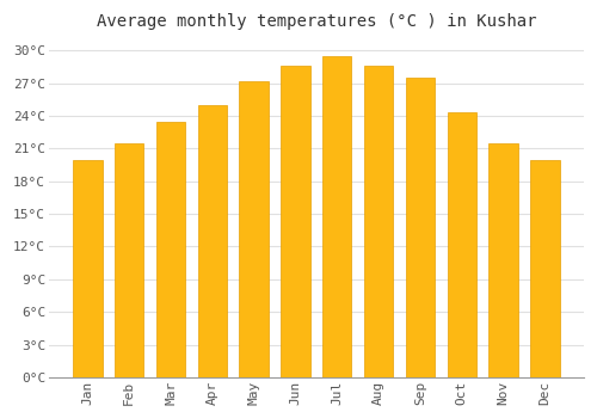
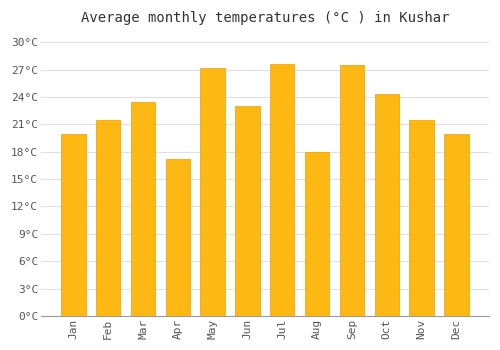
Apr: 25.0°C -> 17.2°C
Jun: 28.6°C -> 23.0°C
Jul: 29.5°C -> 27.6°C
Aug: 28.6°C -> 18.0°C
